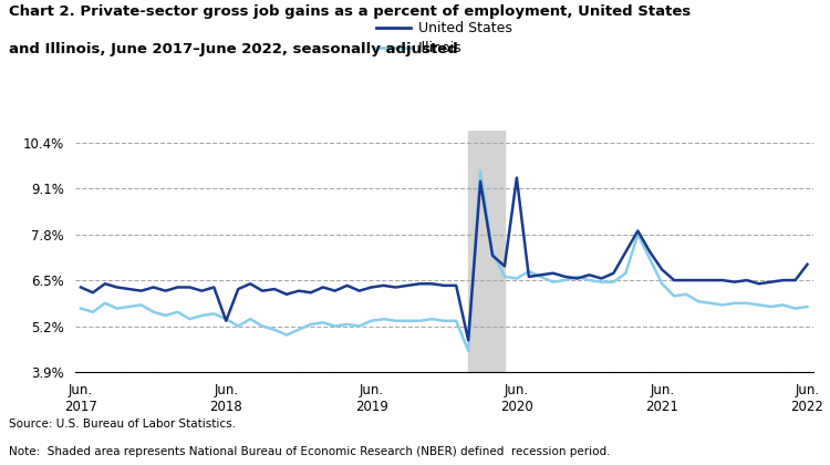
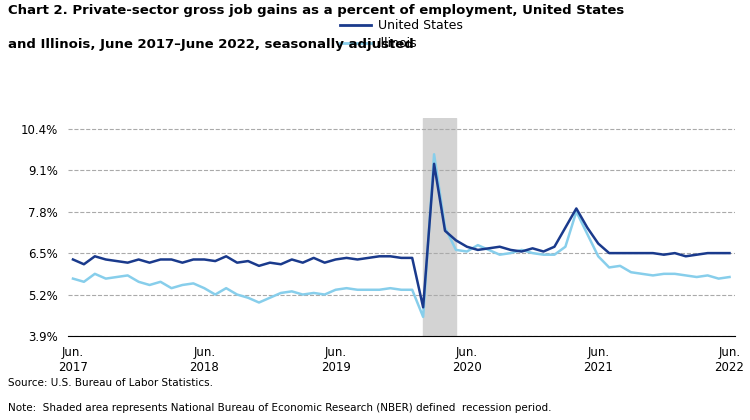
United States/Jun. 2018: 5.35% -> 6.30%
United States/Jun. 2020: 9.40% -> 6.70%
United States/Jun. 2022: 6.95% -> 6.50%
